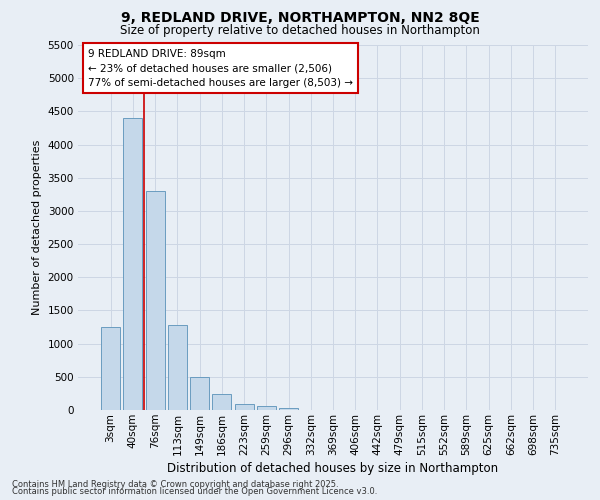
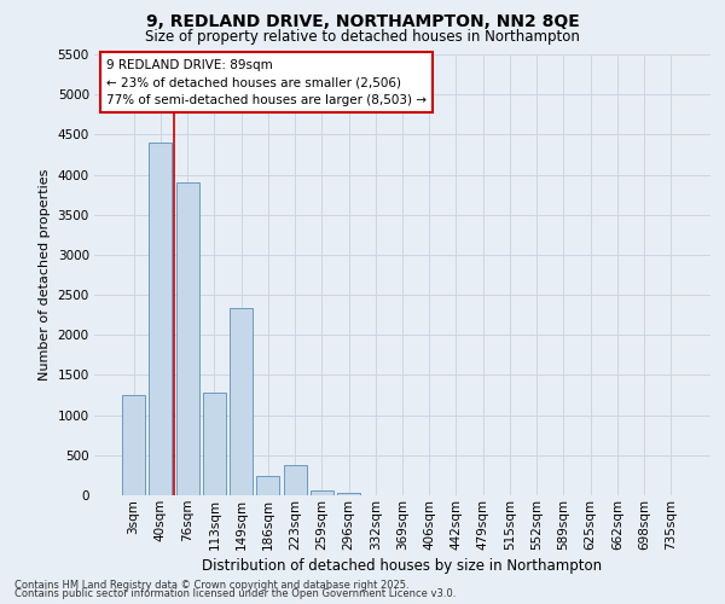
76sqm: 3300 -> 3900
149sqm: 500 -> 2340
223sqm: 90 -> 380
